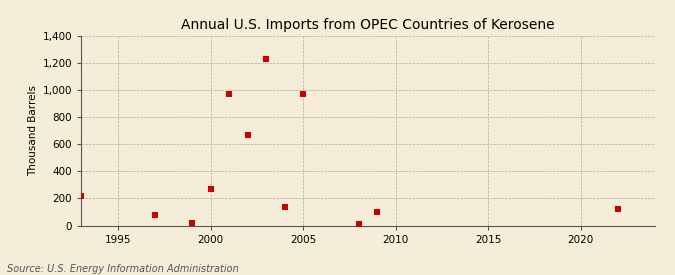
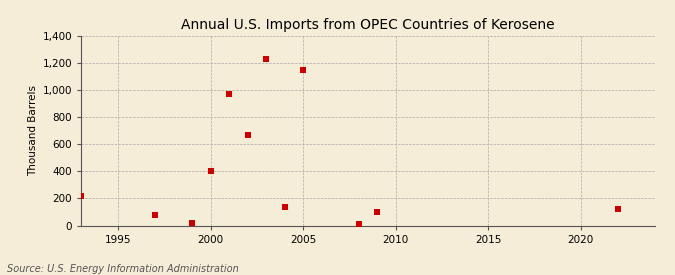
2000: 270 -> 400
2005: 970 -> 1,150
